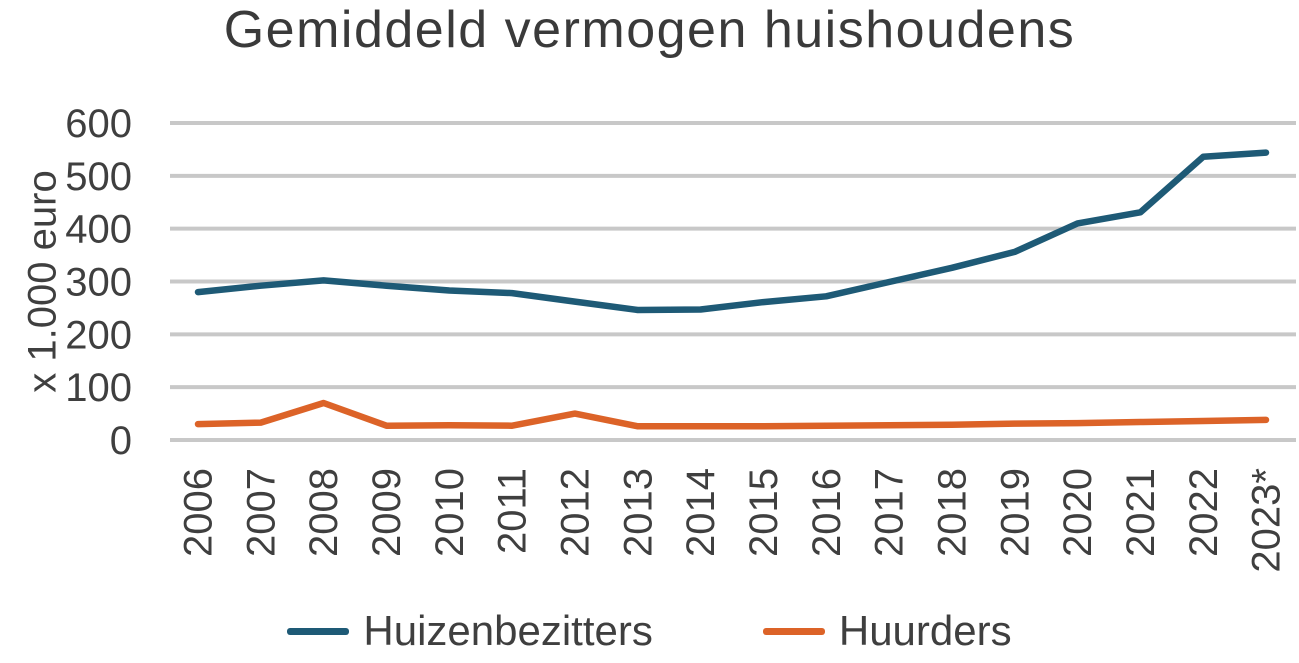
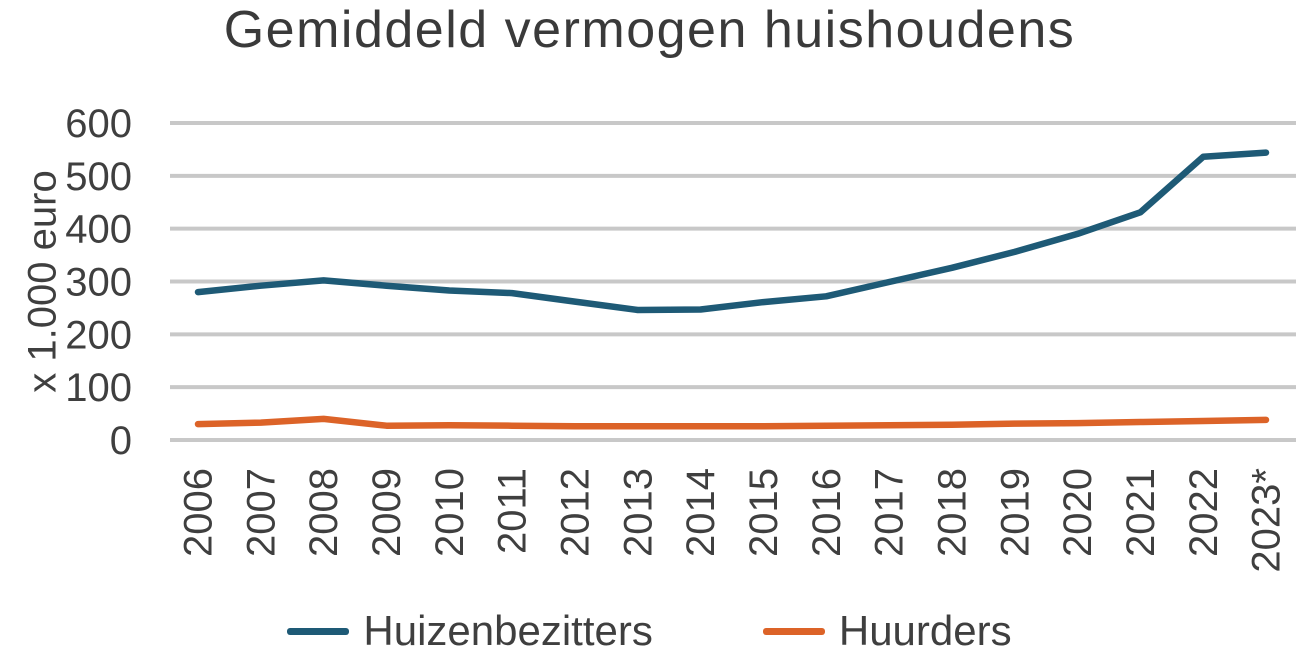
Huurders/2008: 70 -> 40
Huurders/2012: 50 -> 30
Huizenbezitters/2020: 410 -> 390
